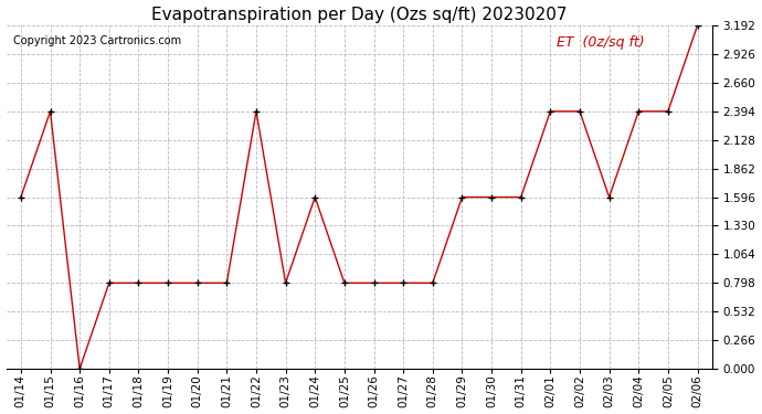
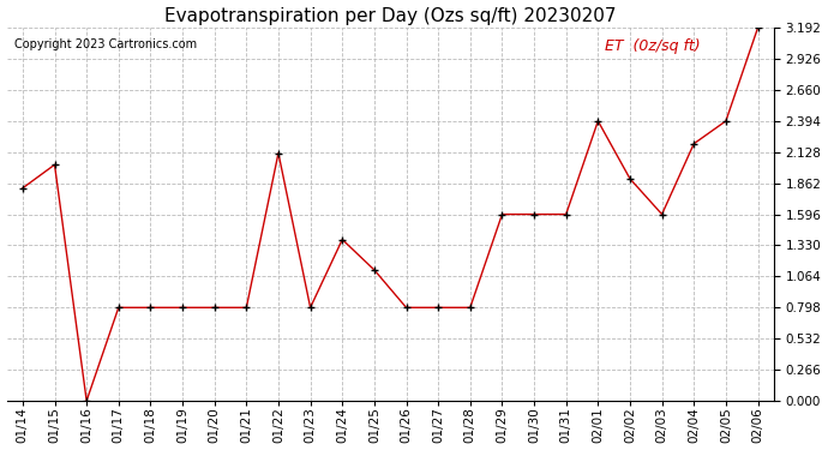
01/14: 1.60 -> 1.82
01/15: 2.39 -> 2.02
01/22: 2.39 -> 2.12
01/24: 1.60 -> 1.38
01/25: 0.80 -> 1.12
02/02: 2.39 -> 1.90
02/04: 2.39 -> 2.20
